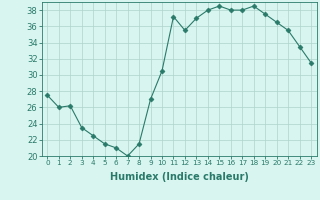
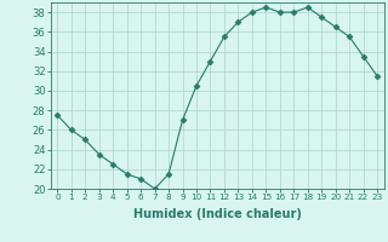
2: 26.2 -> 25.0
11: 37.2 -> 33.0
